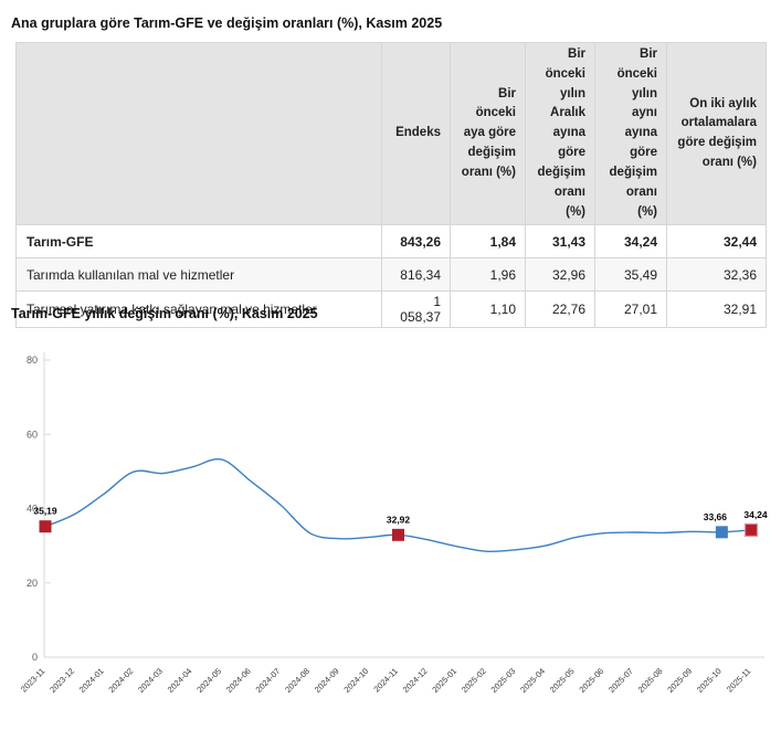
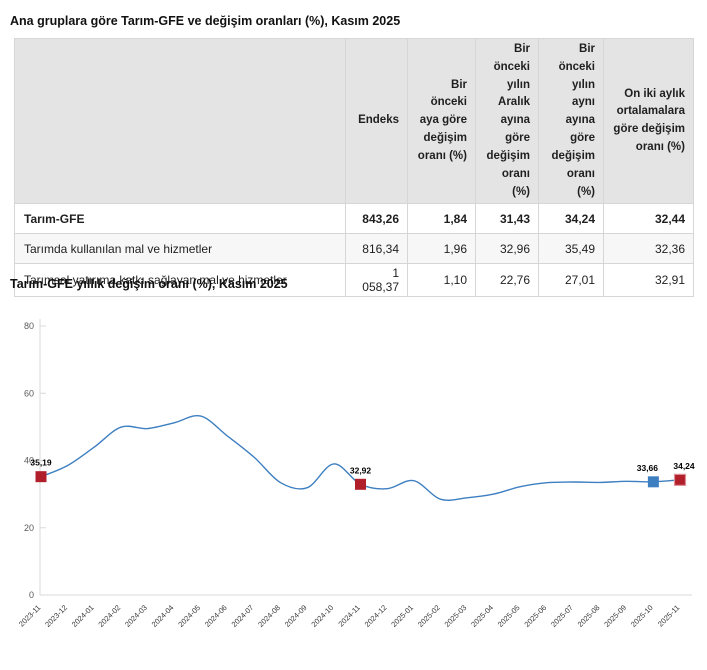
2024-10: 32 -> 39
2025-01: 30 -> 34
